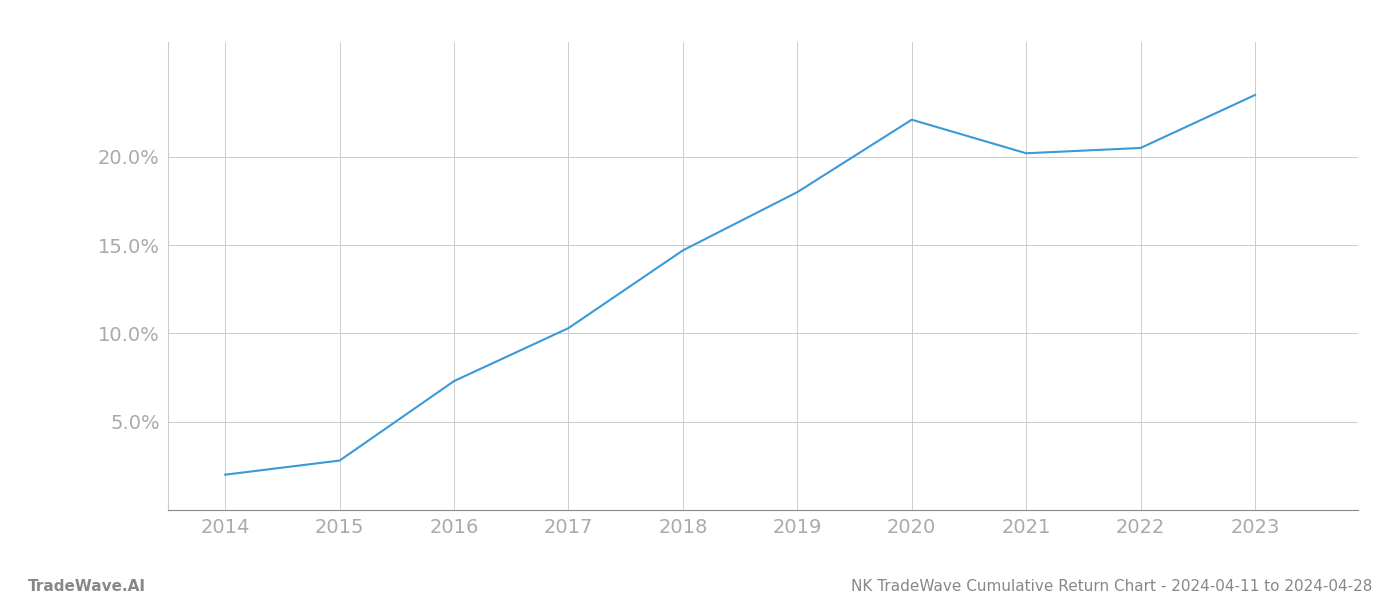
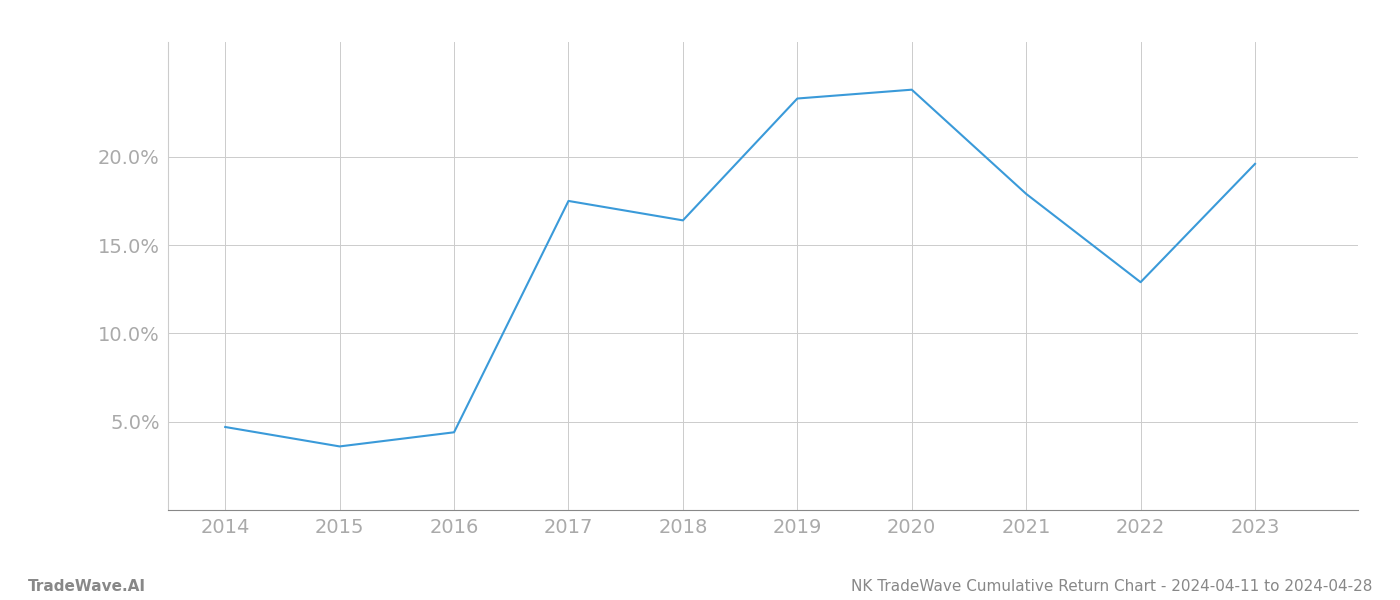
2014: 2.0% -> 4.7%
2015: 2.8% -> 3.6%
2016: 7.3% -> 4.4%
2017: 10.3% -> 17.5%
2018: 14.7% -> 16.4%
2019: 18.0% -> 23.3%
2020: 22.1% -> 23.8%
2021: 20.2% -> 17.9%
2022: 20.5% -> 12.9%
2023: 23.5% -> 19.6%
